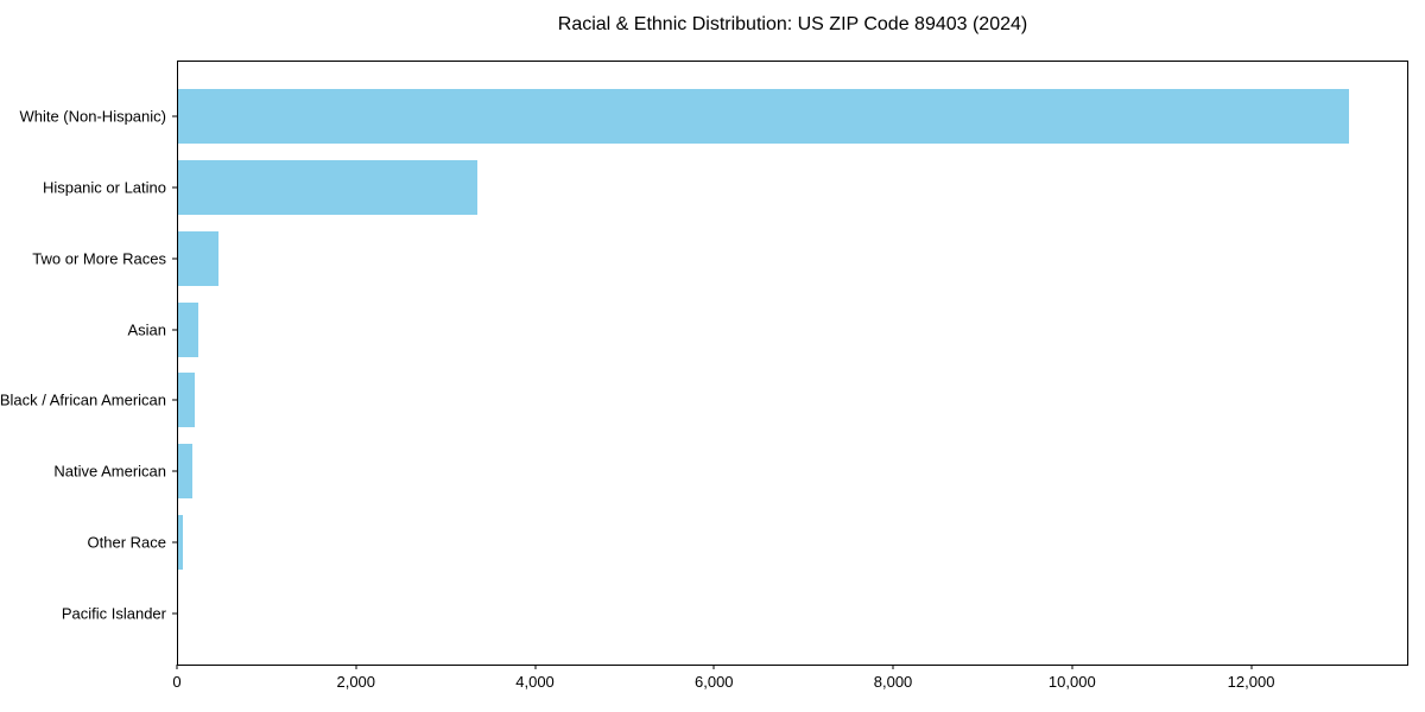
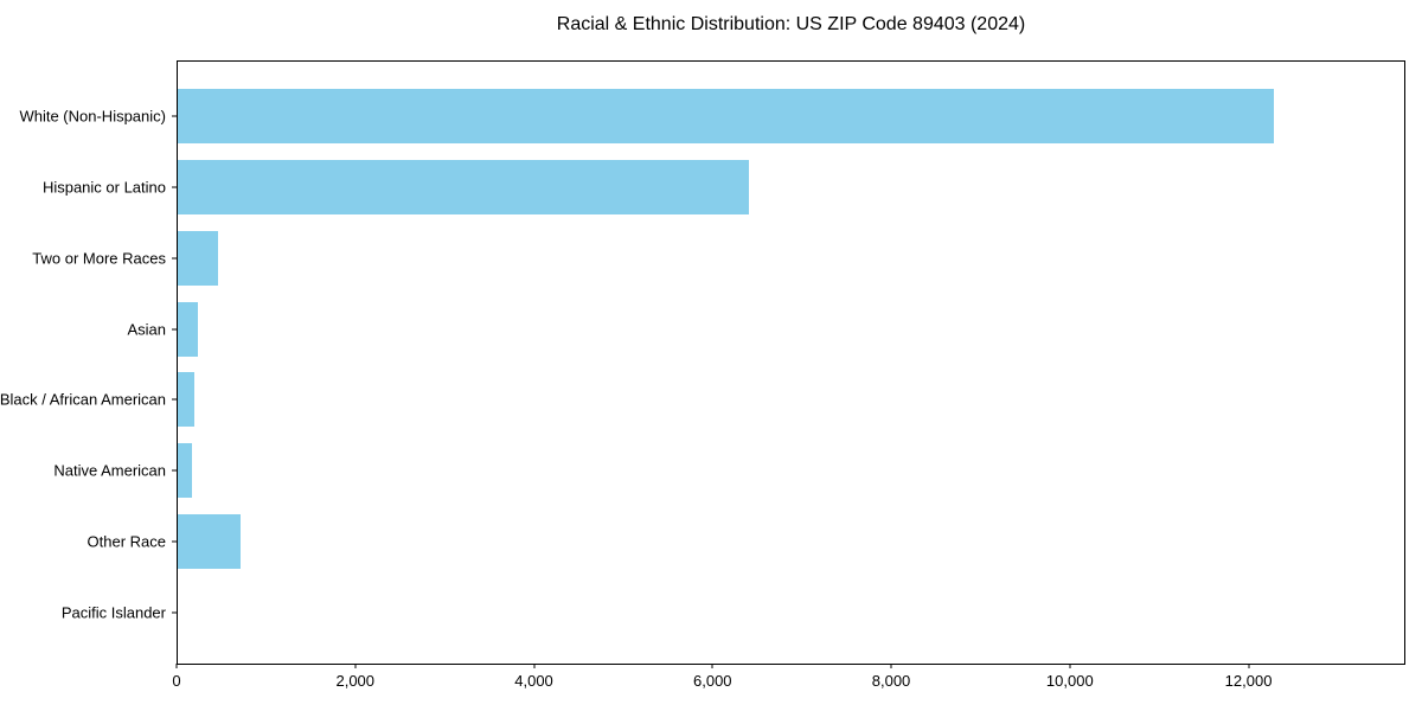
White (Non-Hispanic): 13100 -> 12300
Hispanic or Latino: 3400 -> 6400
Other Race: 100 -> 700
